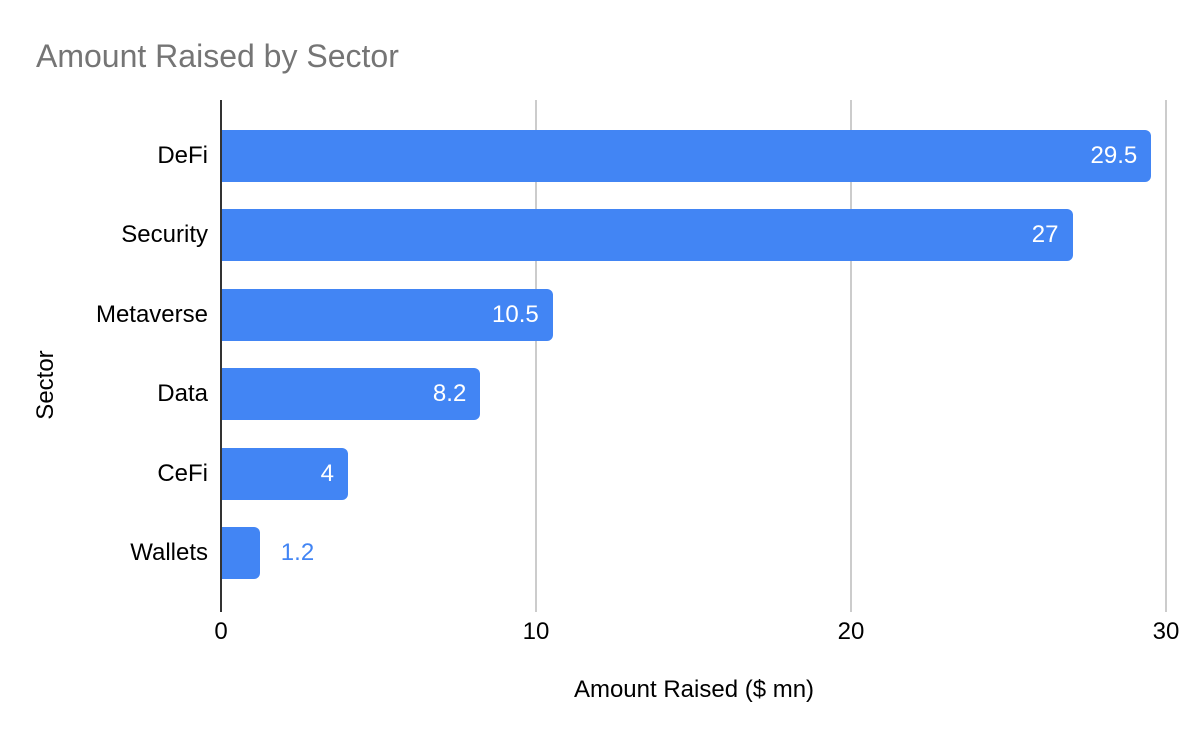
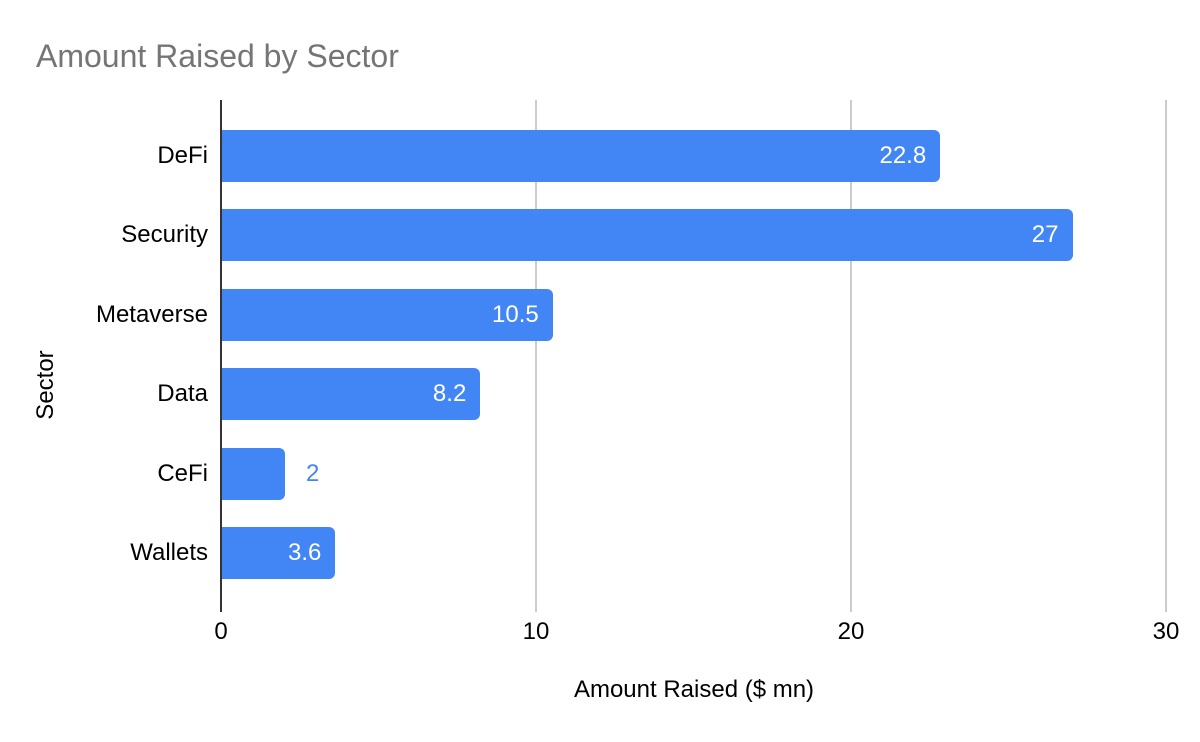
DeFi: 29.5 -> 22.8
CeFi: 4 -> 2
Wallets: 1.2 -> 3.6
